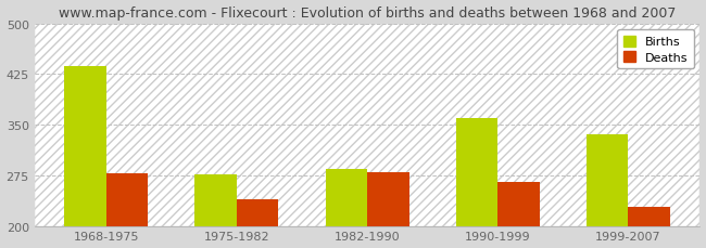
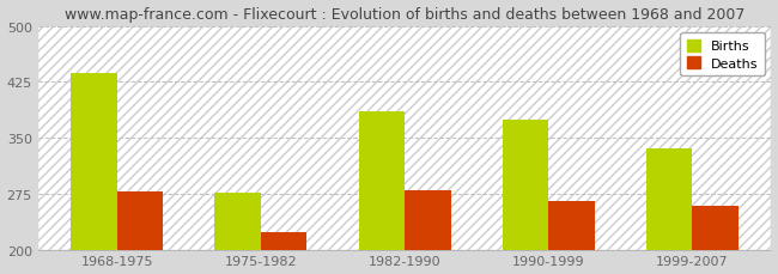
Deaths/1975-1982: 240 -> 224
Births/1982-1990: 285 -> 386
Births/1990-1999: 360 -> 374
Deaths/1999-2007: 228 -> 258
